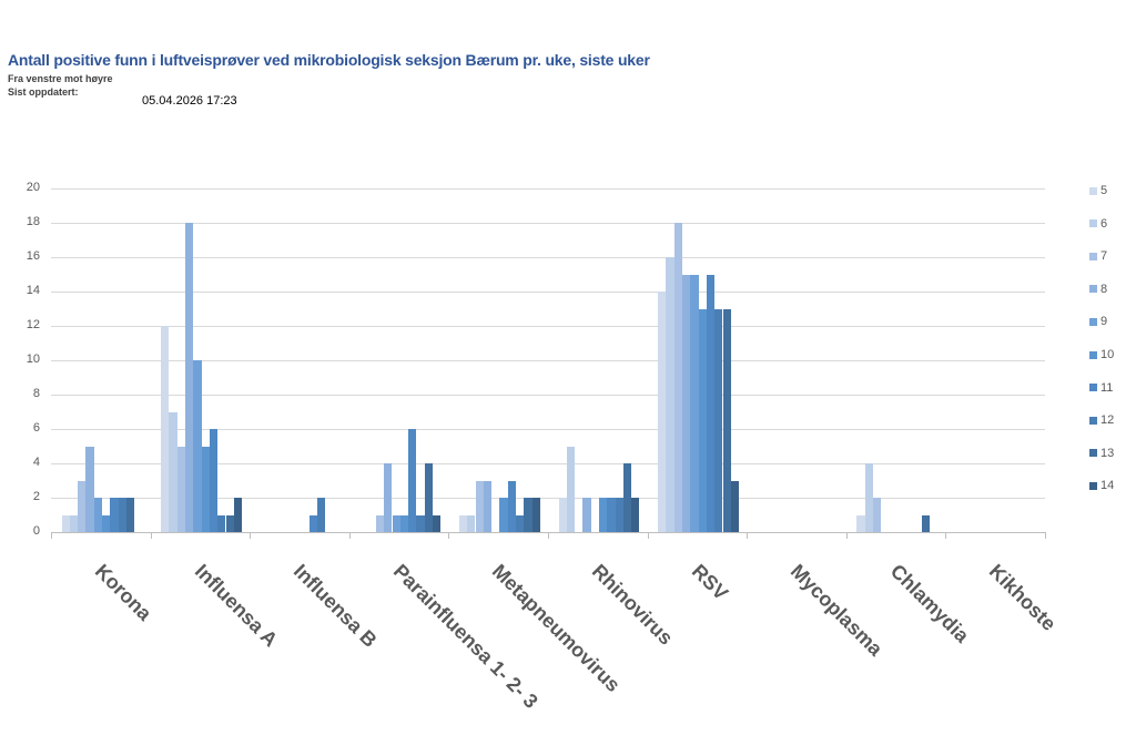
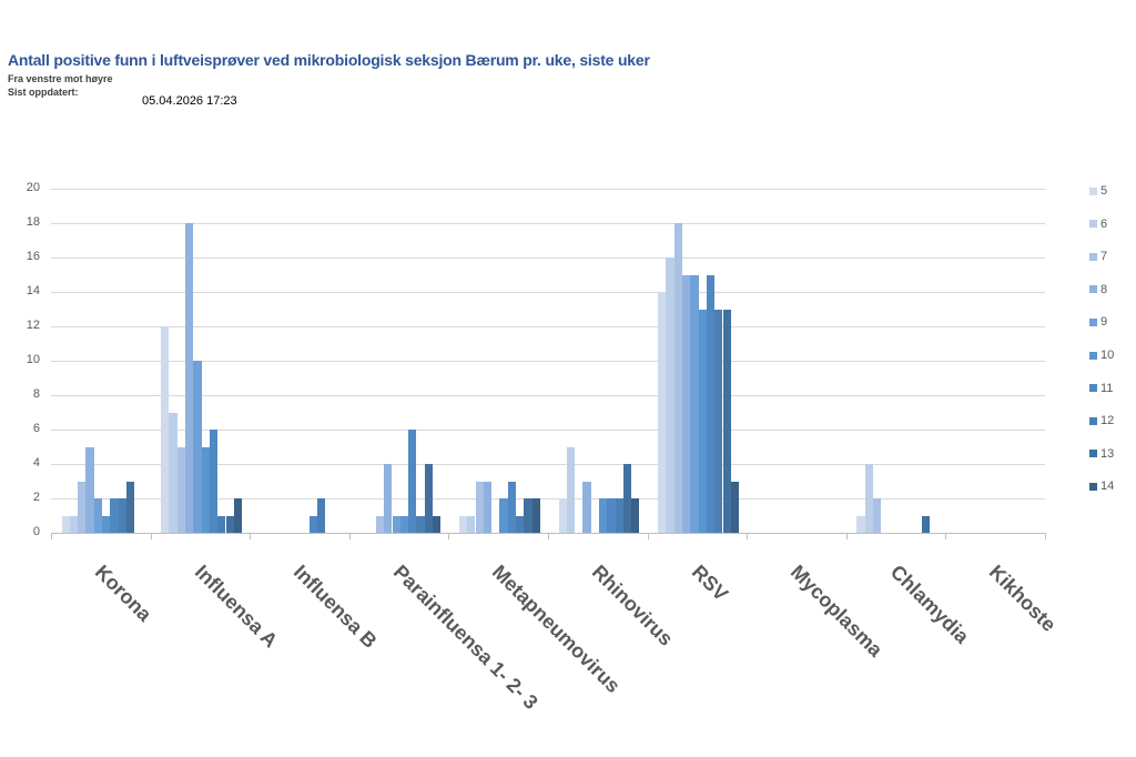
13/Korona: 2 -> 3
8/Rhinovirus: 2 -> 3
